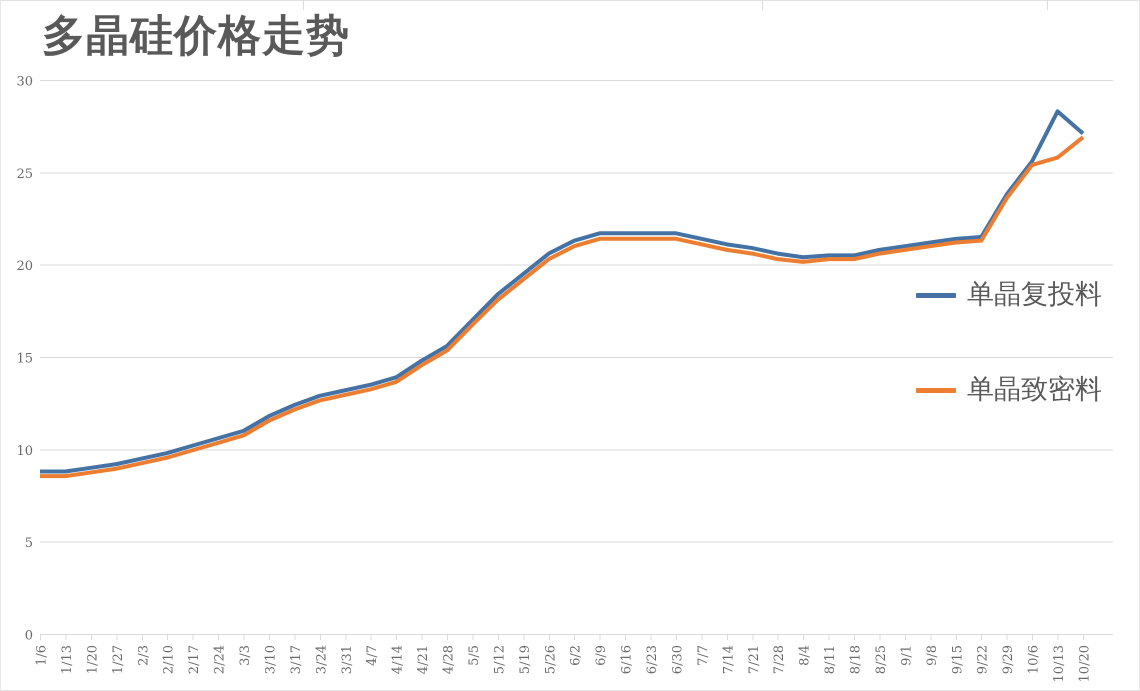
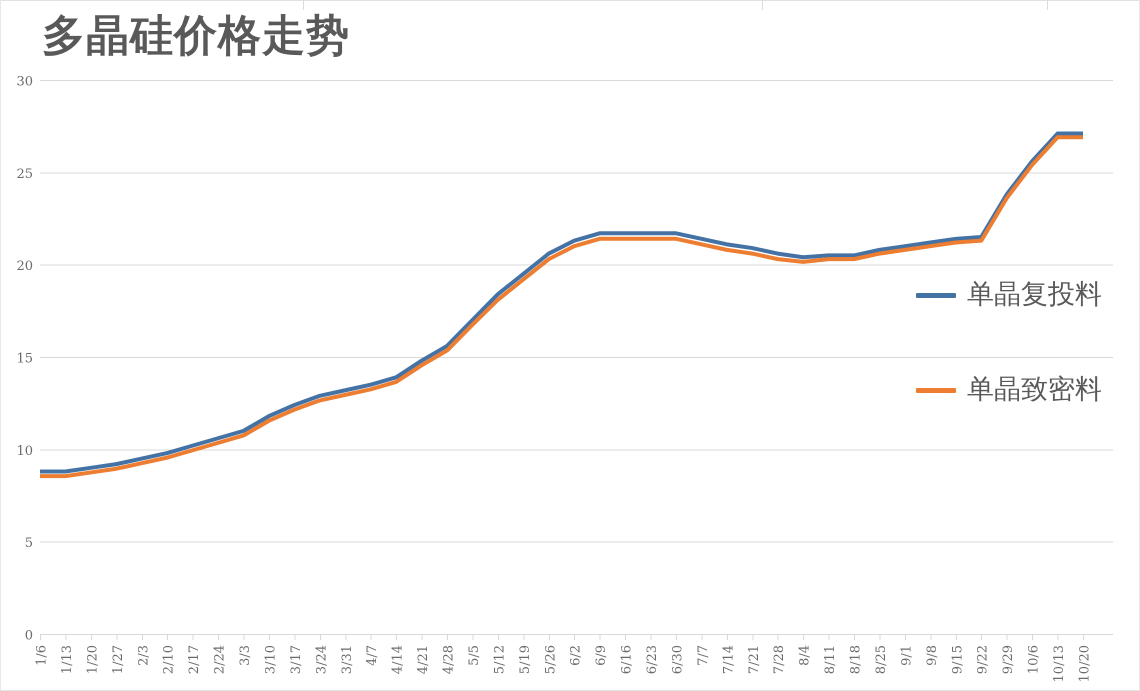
单晶复投料/10/13: 28.3 -> 27.1
单晶致密料/10/13: 25.8 -> 26.9
